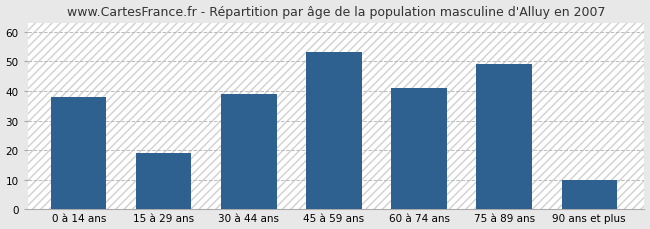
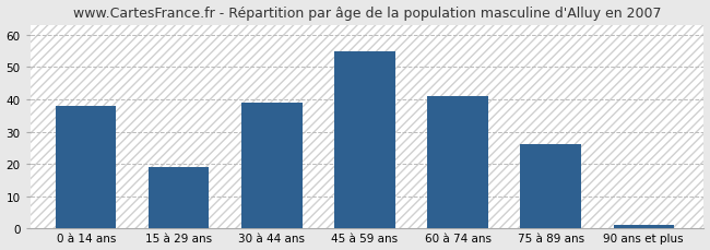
45 à 59 ans: 53 -> 55
75 à 89 ans: 49 -> 26
90 ans et plus: 10 -> 1
